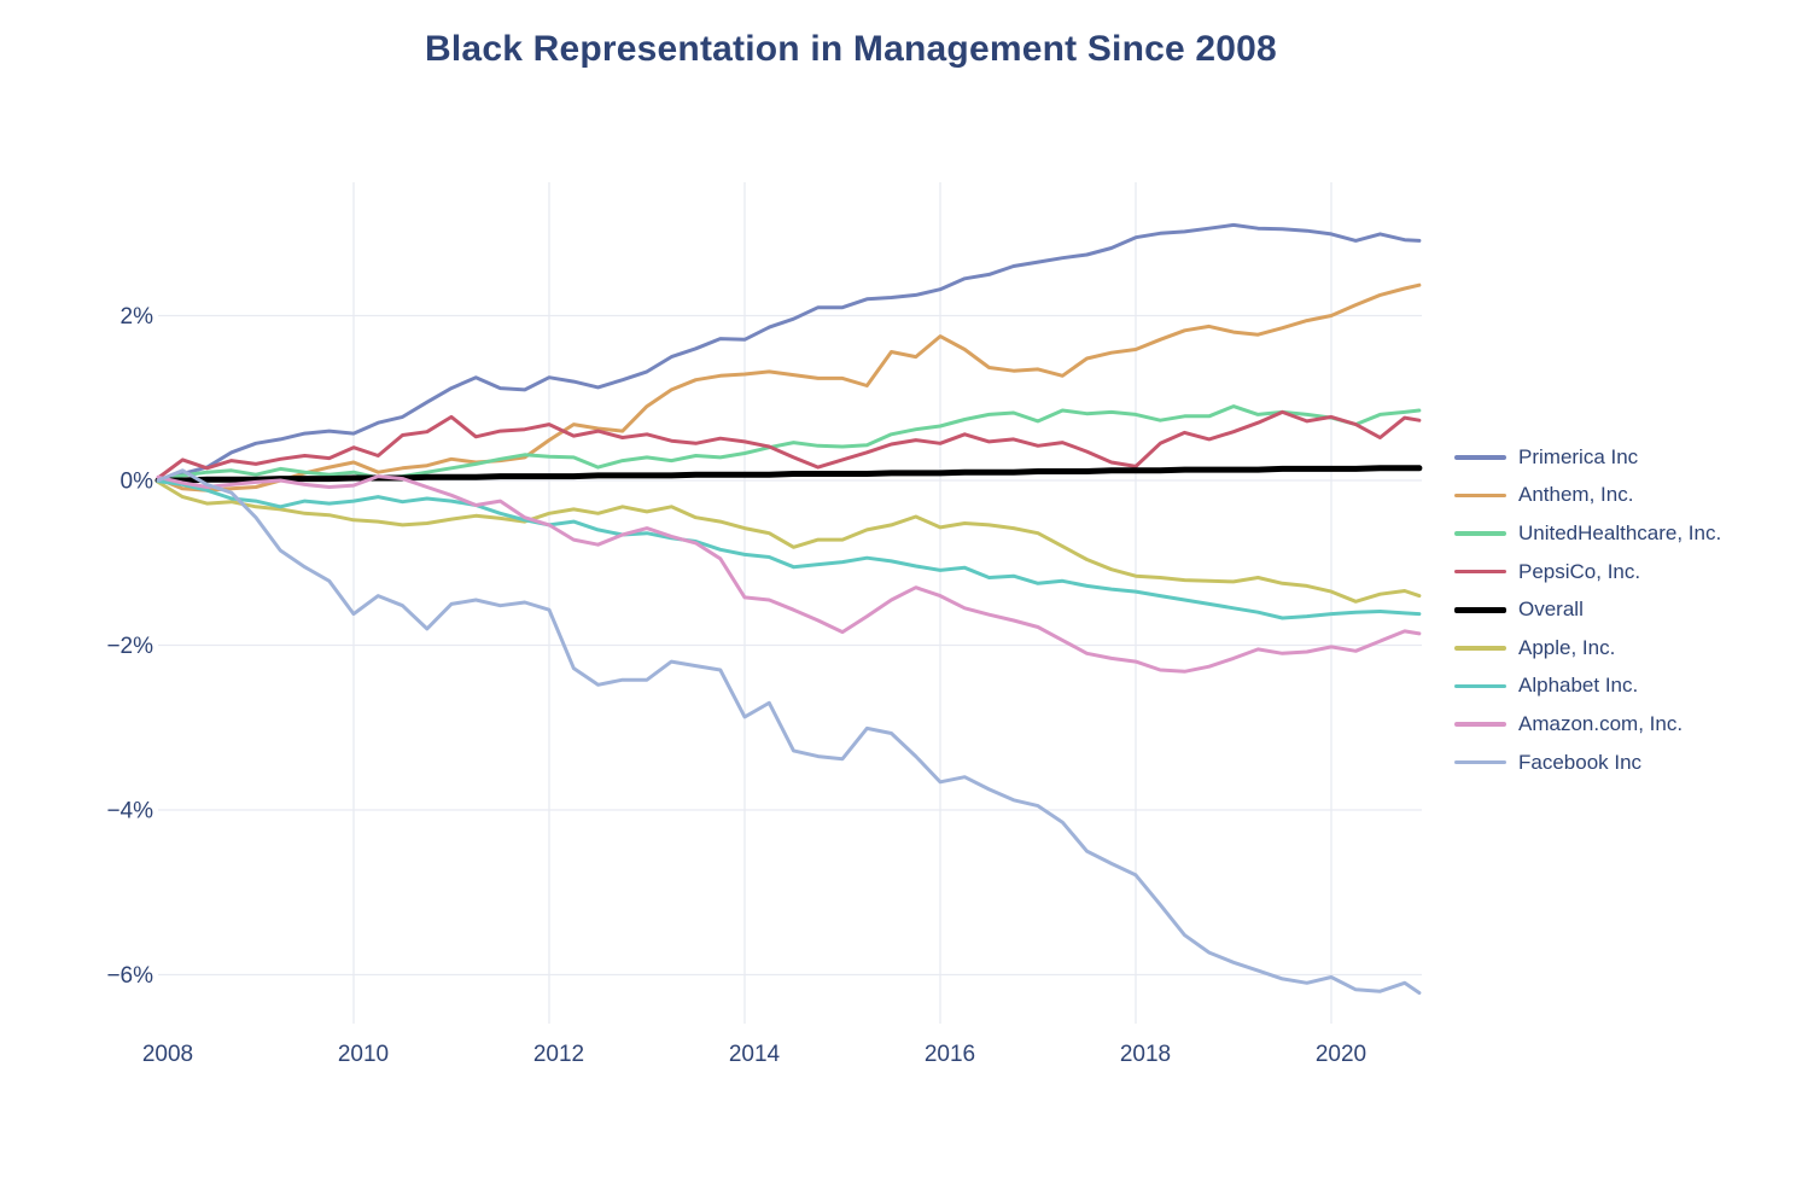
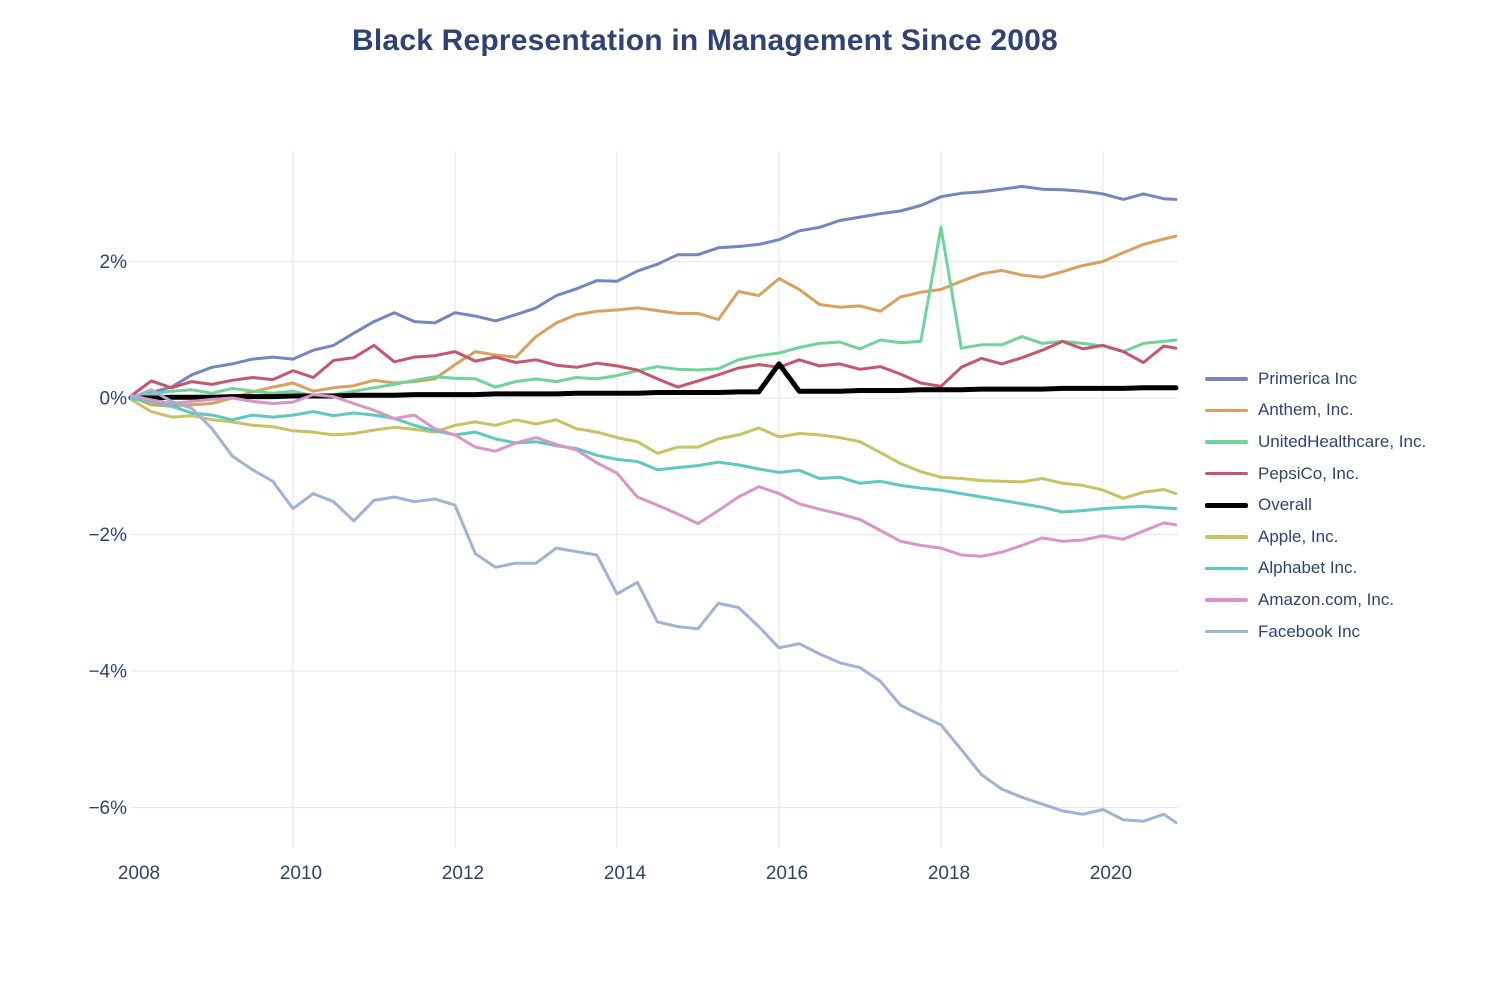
Amazon.com, Inc./2014: -1.4% -> -1.1%
Overall/2016: 0.1% -> 0.5%
UnitedHealthcare, Inc./2018: 0.8% -> 2.5%
